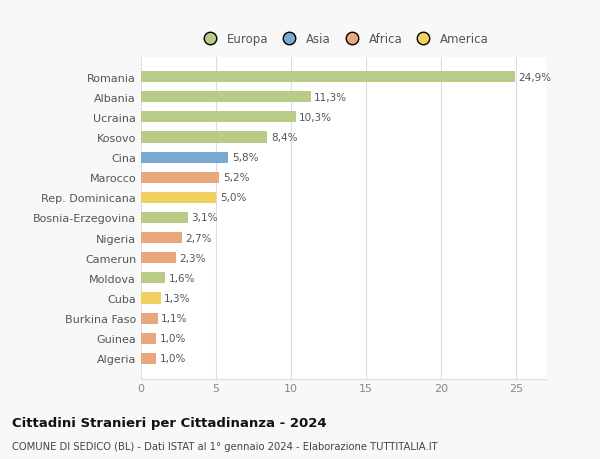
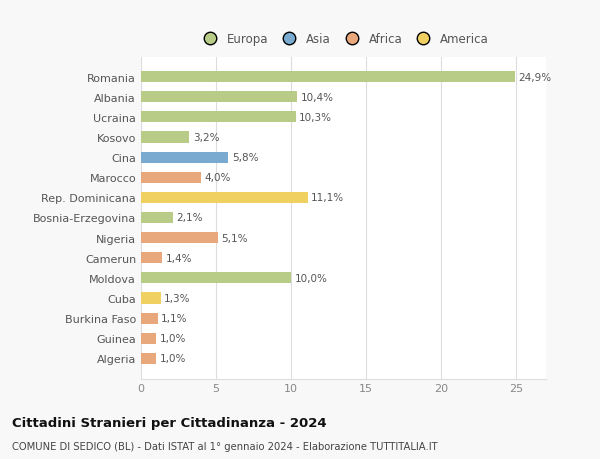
Albania: 11,3% -> 10,4%
Kosovo: 8,4% -> 3,2%
Marocco: 5,2% -> 4,0%
Rep. Dominicana: 5,0% -> 11,1%
Bosnia-Erzegovina: 3,1% -> 2,1%
Nigeria: 2,7% -> 5,1%
Camerun: 2,3% -> 1,4%
Moldova: 1,6% -> 10,0%
